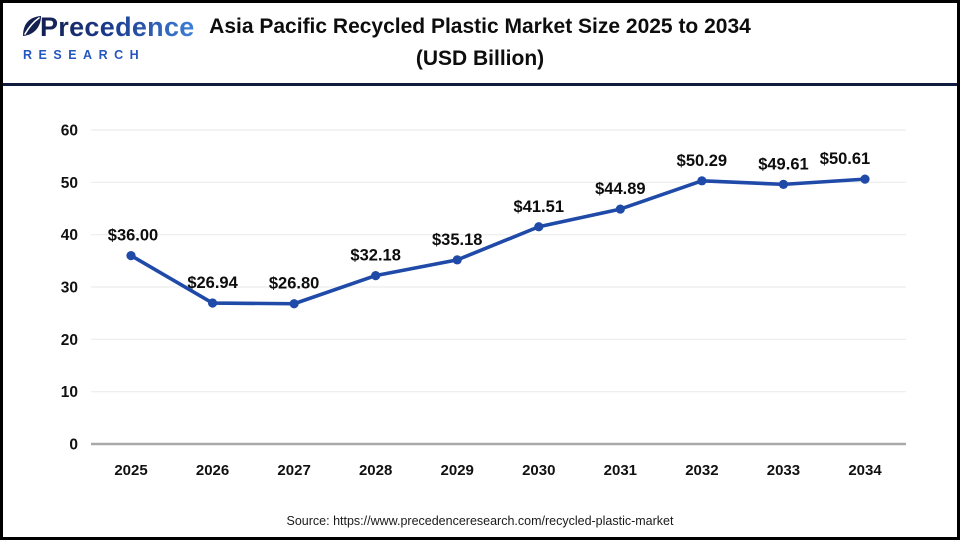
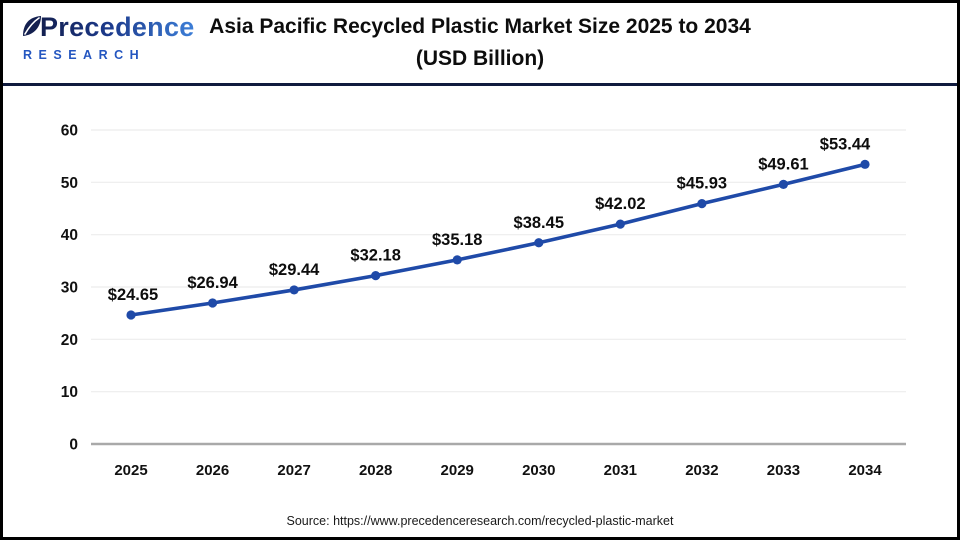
2025: $36.00 -> $24.65
2027: $26.80 -> $29.44
2030: $41.51 -> $38.45
2031: $44.89 -> $42.02
2032: $50.29 -> $45.93
2034: $50.61 -> $53.44
